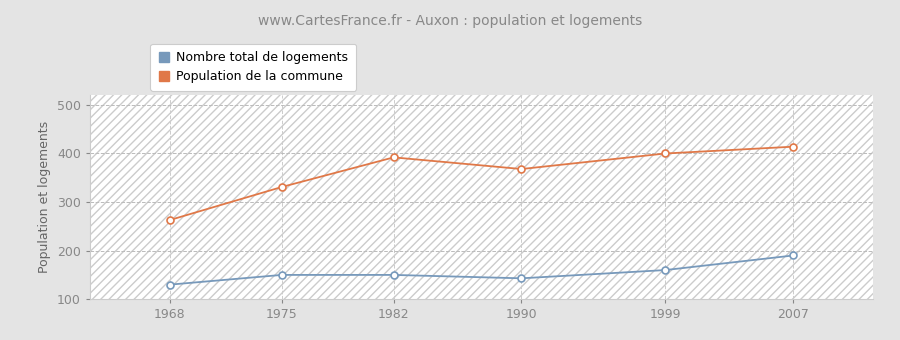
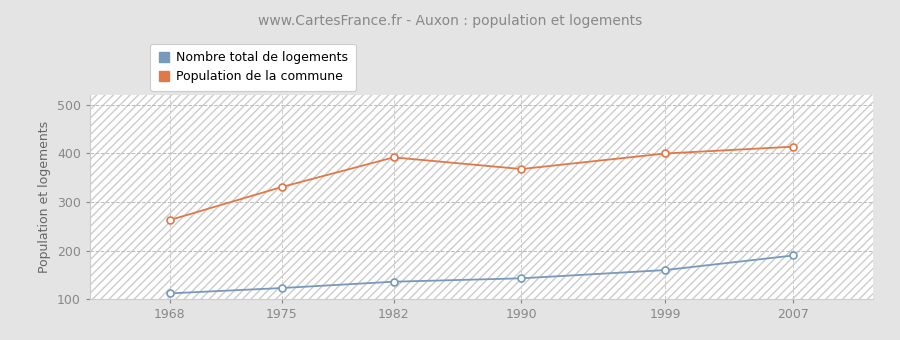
Nombre total de logements/1968: 130 -> 112
Nombre total de logements/1975: 150 -> 123
Nombre total de logements/1982: 150 -> 136
